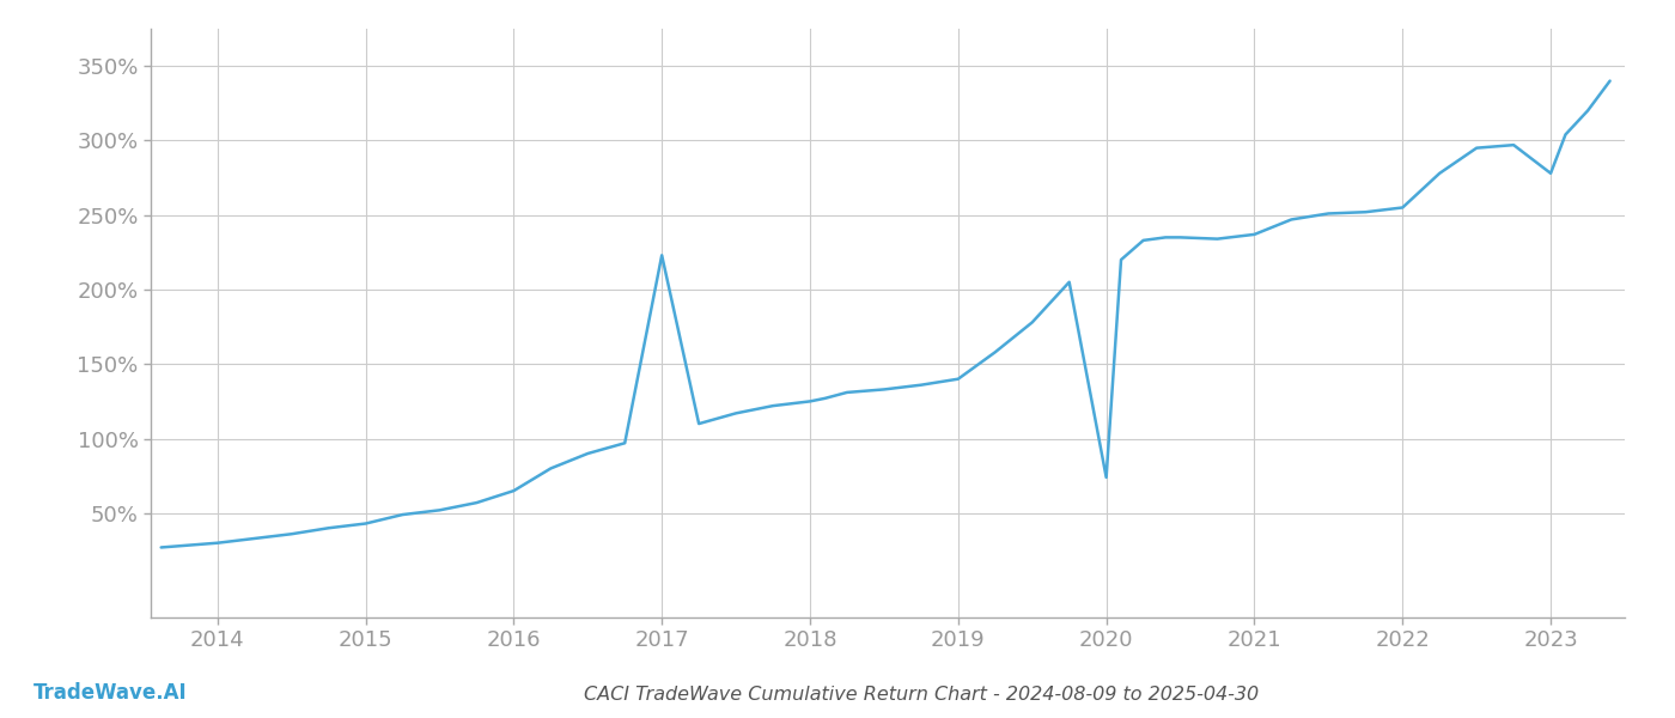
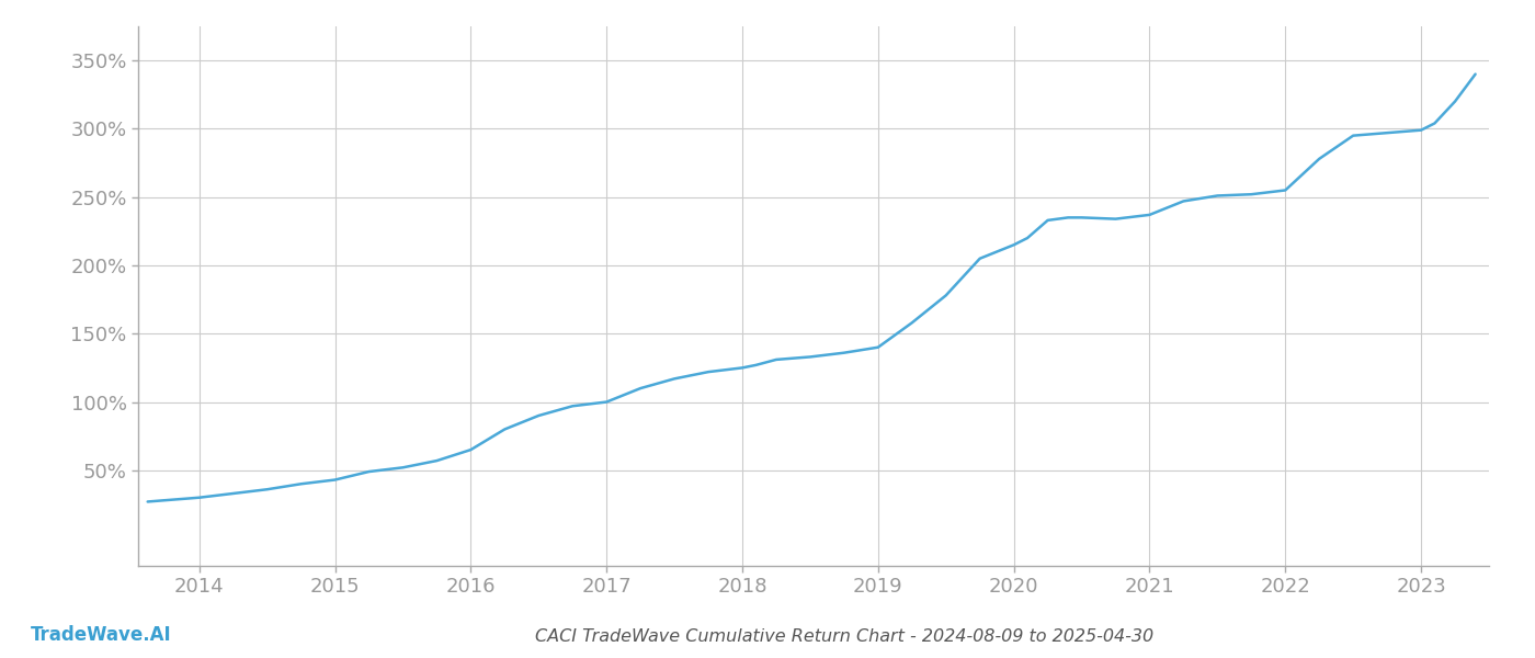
2017: 223% -> 100%
2020: 74% -> 215%
2023: 278% -> 299%
